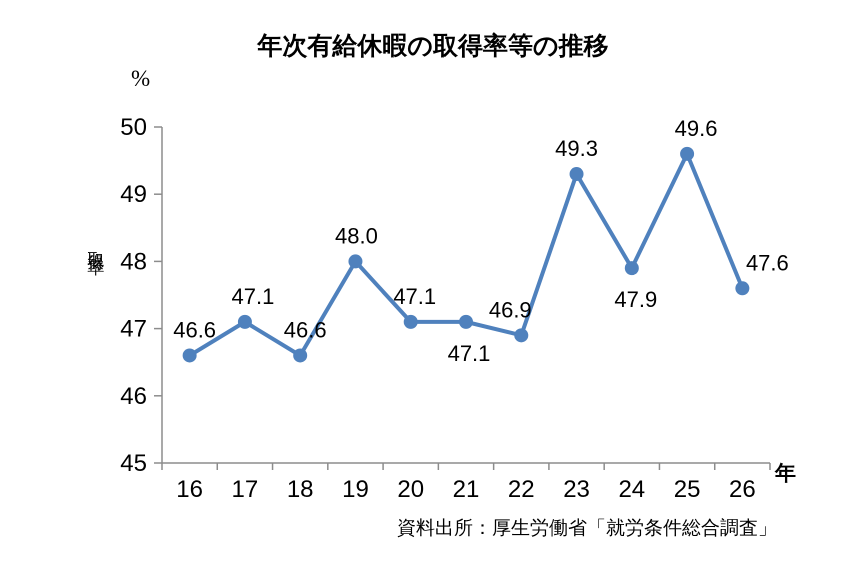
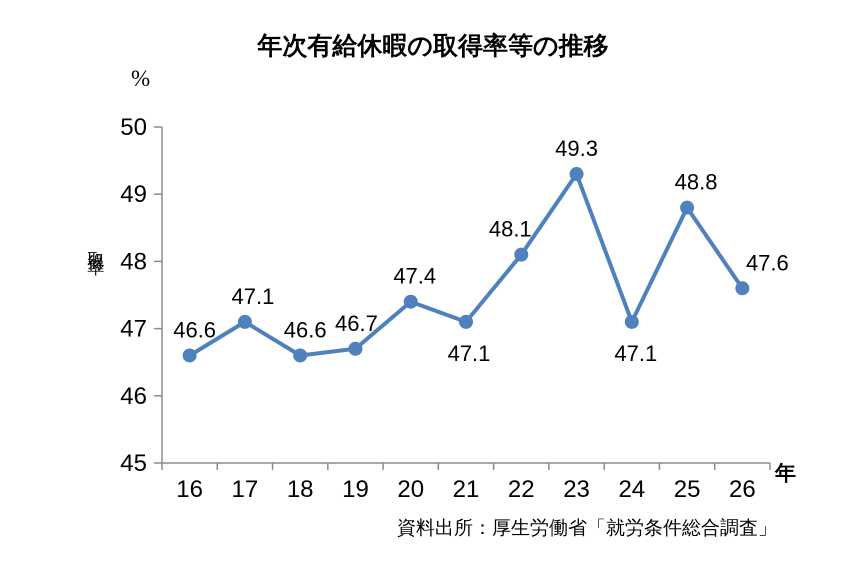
19: 48.0 -> 46.7
20: 47.1 -> 47.4
22: 46.9 -> 48.1
24: 47.9 -> 47.1
25: 49.6 -> 48.8
